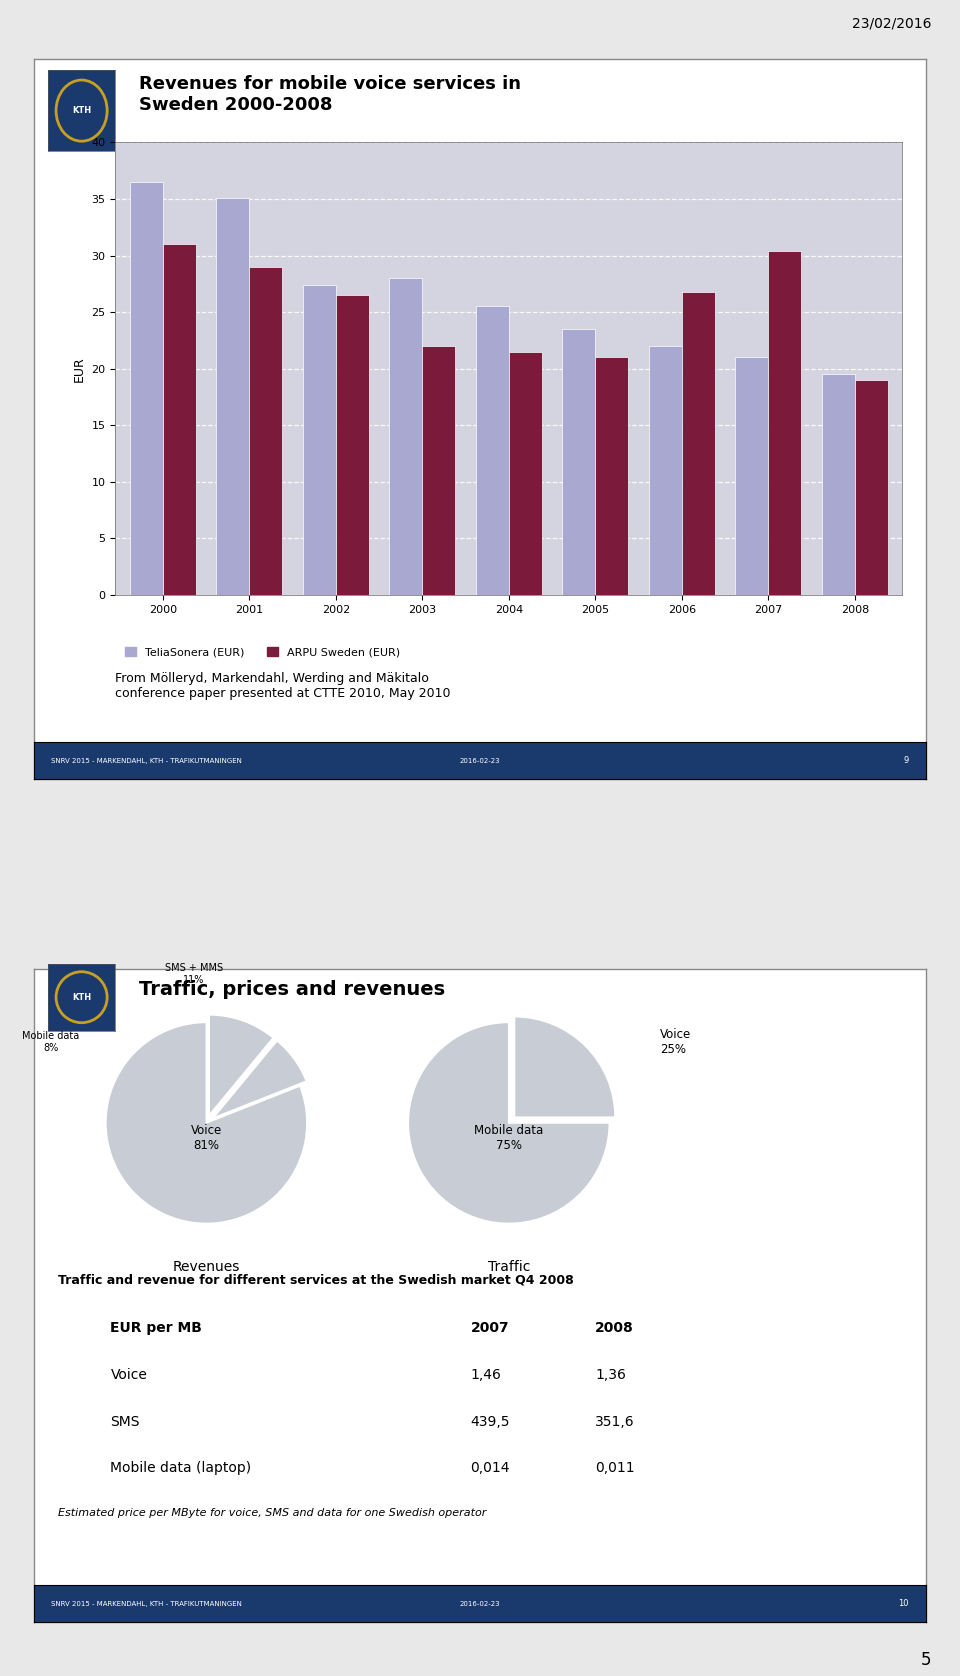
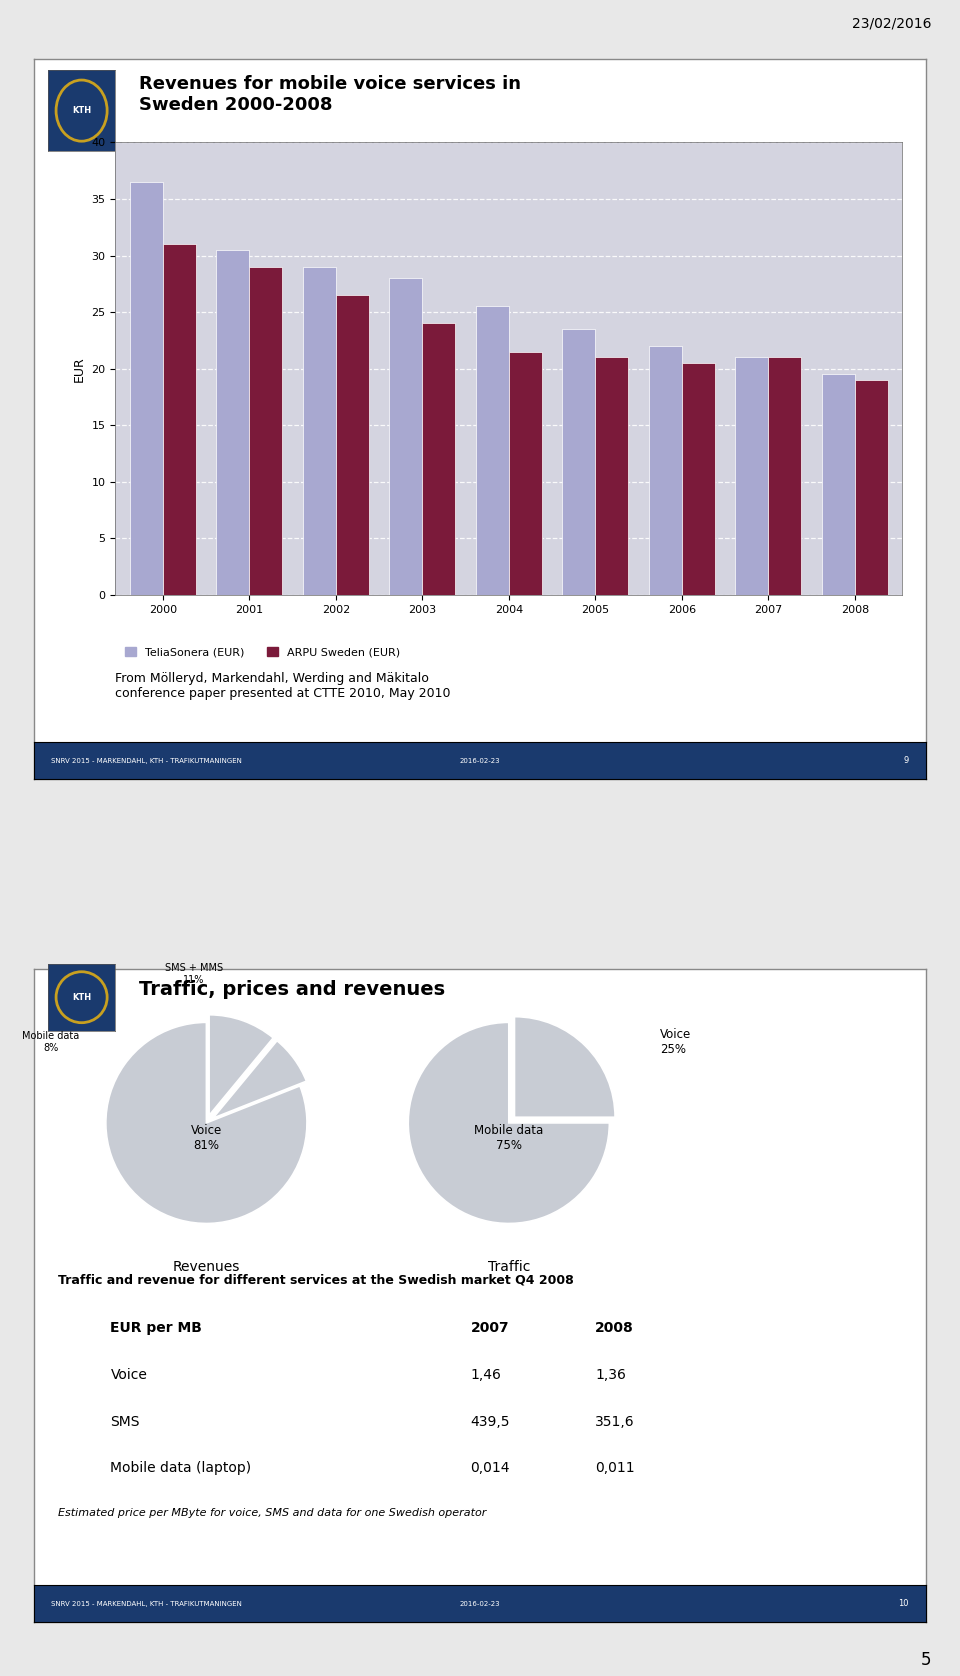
TeliaSonera (EUR)/2001: 35.1 -> 30.5
TeliaSonera (EUR)/2002: 27.4 -> 29.0
ARPU Sweden (EUR)/2003: 22.0 -> 24.0
ARPU Sweden (EUR)/2006: 26.8 -> 20.5
ARPU Sweden (EUR)/2007: 30.4 -> 21.0
